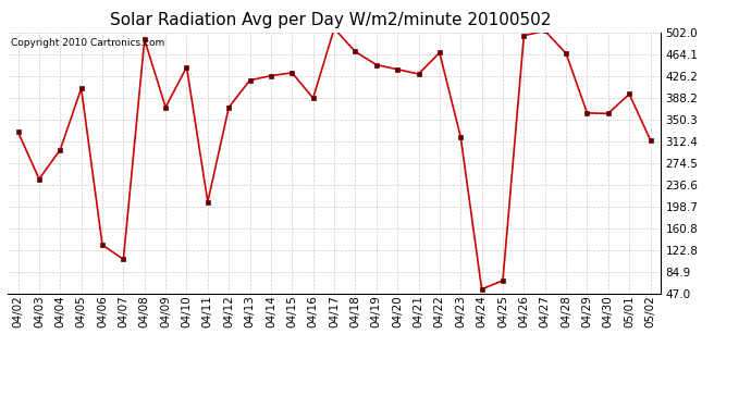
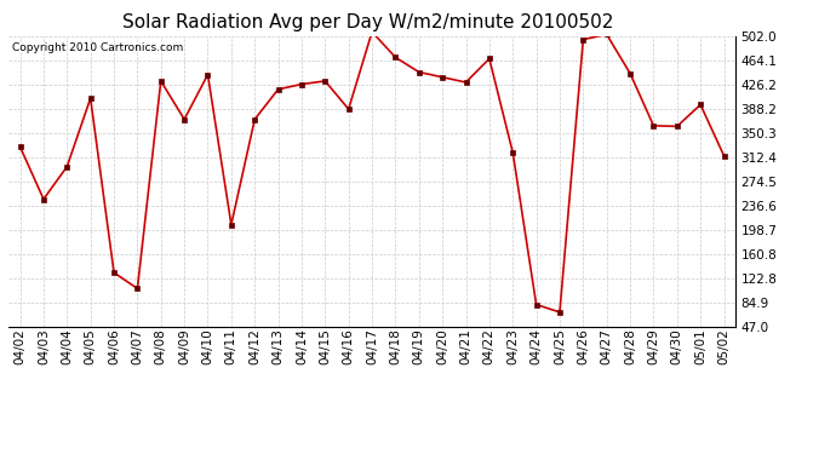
04/08: 490 -> 432
04/24: 55 -> 82
04/28: 466 -> 444
